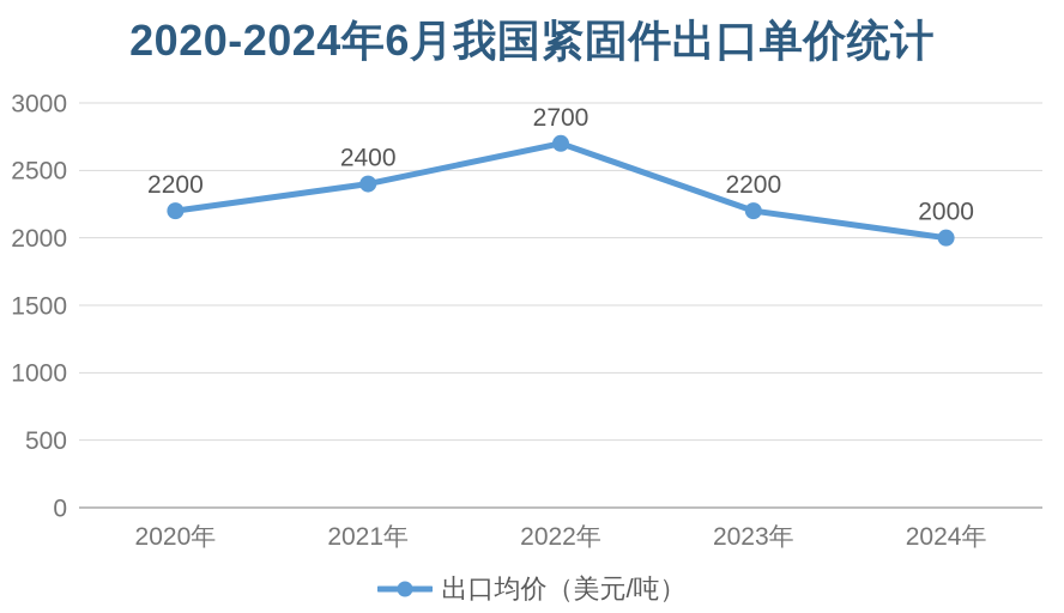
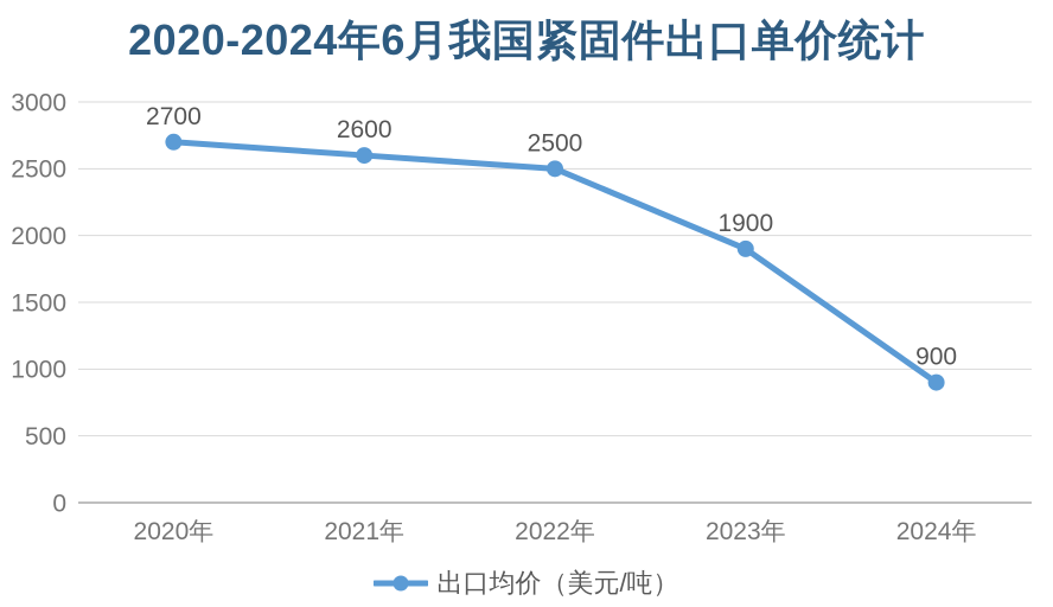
2020年: 2200 -> 2700
2021年: 2400 -> 2600
2022年: 2700 -> 2500
2023年: 2200 -> 1900
2024年: 2000 -> 900
